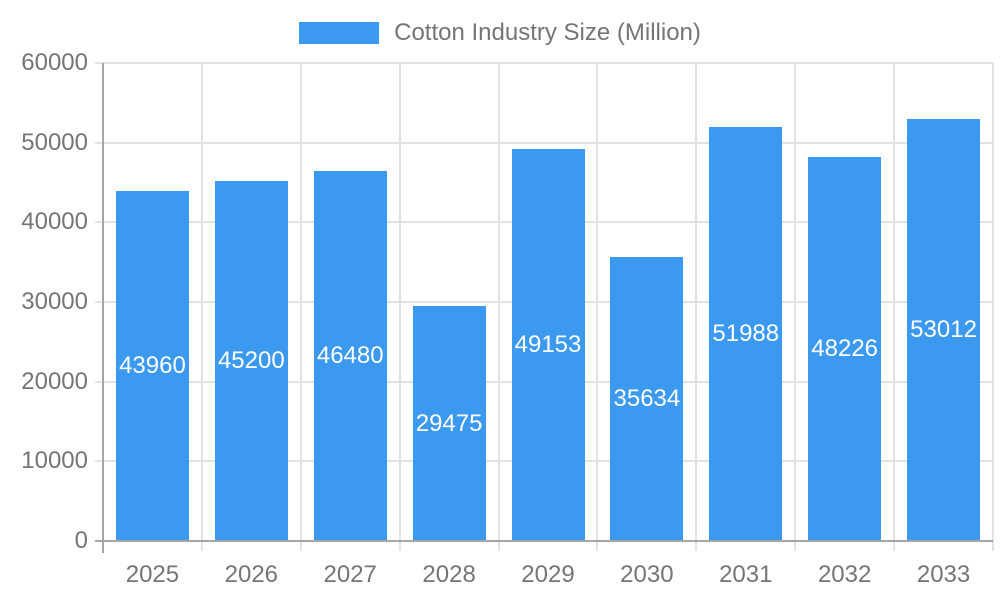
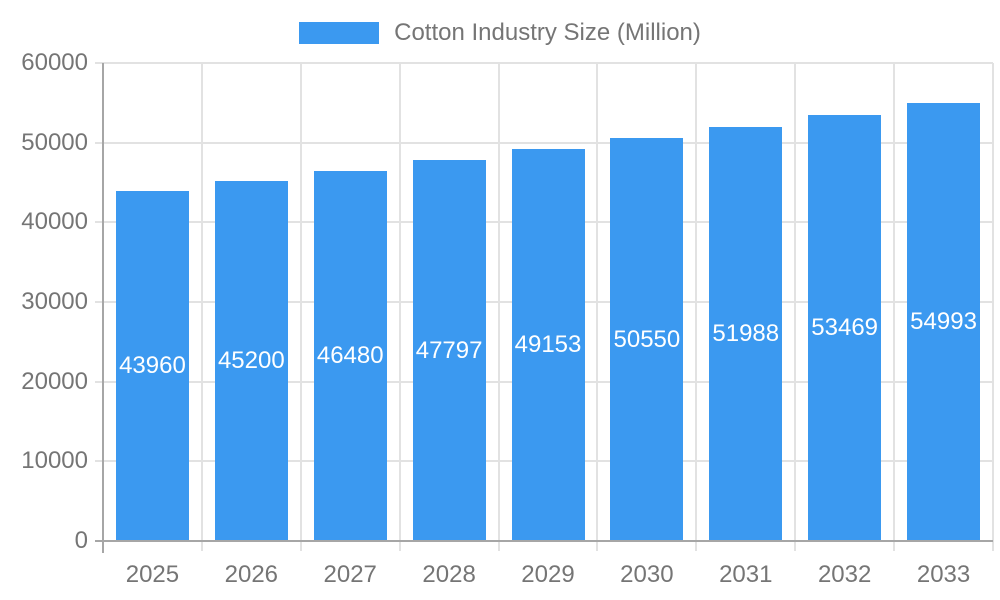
2028: 29475 -> 47797
2030: 35634 -> 50550
2032: 48226 -> 53469
2033: 53012 -> 54993
